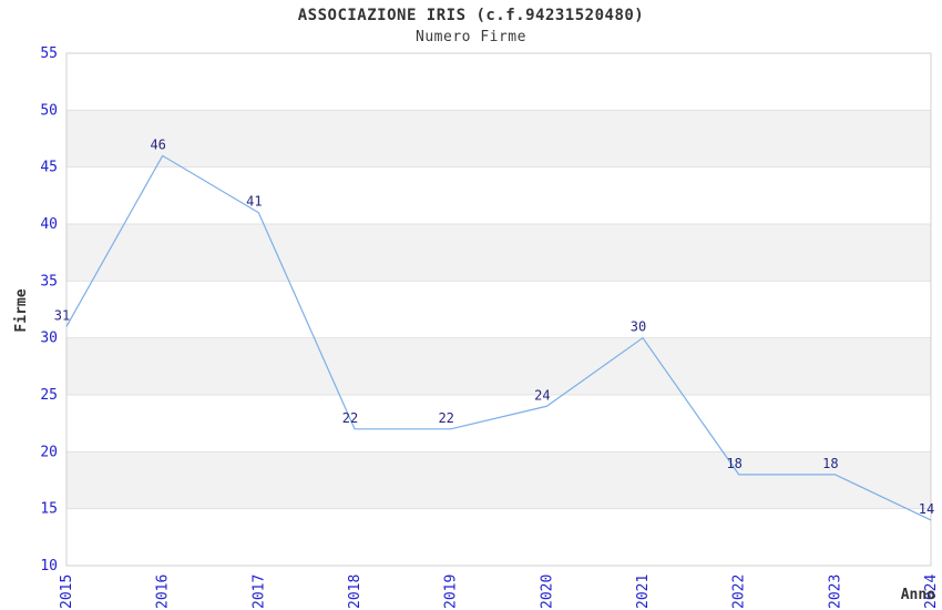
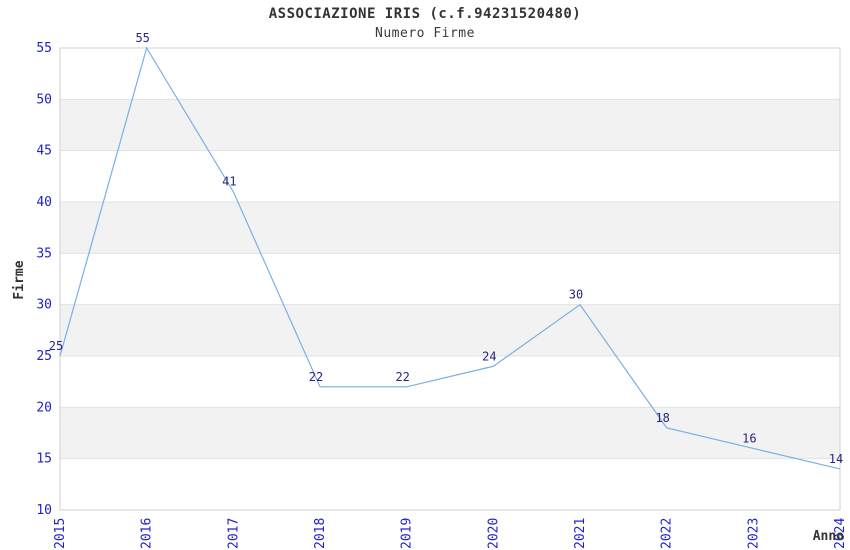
2015: 31 -> 25
2016: 46 -> 55
2023: 18 -> 16
